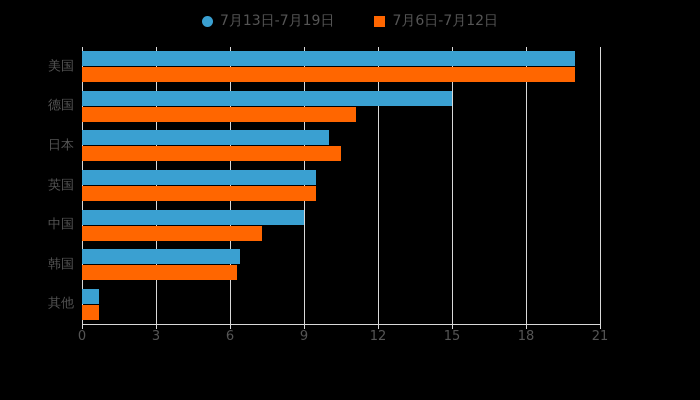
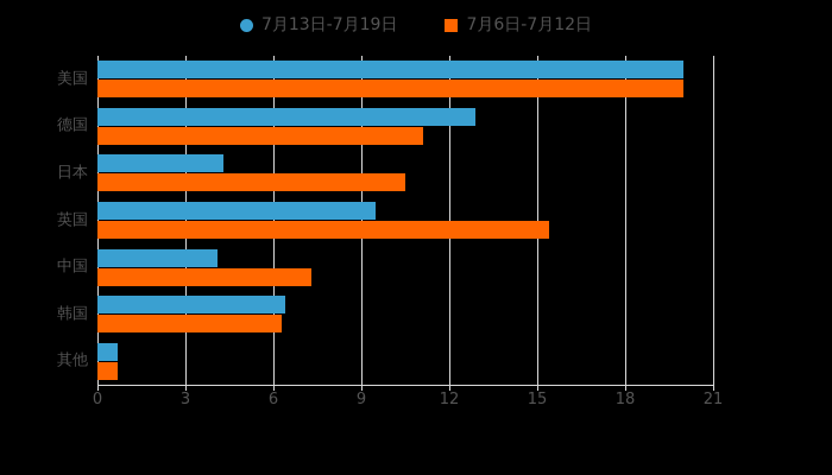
7月13日-7月19日/德国: 15.0 -> 12.9
7月13日-7月19日/日本: 10.0 -> 4.3
7月6日-7月12日/英国: 9.5 -> 15.4
7月13日-7月19日/中国: 9.0 -> 4.1
